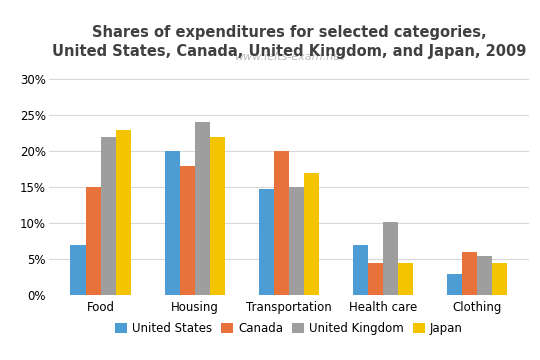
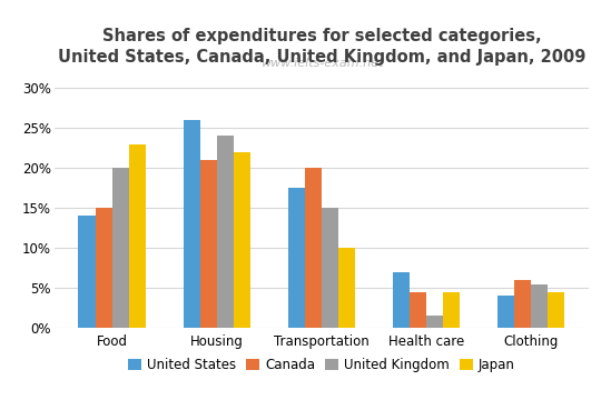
United States/Food: 7.0% -> 14.0%
United Kingdom/Food: 22.0% -> 20.0%
United States/Housing: 20.0% -> 26.0%
Canada/Housing: 18.0% -> 21.0%
United States/Transportation: 14.8% -> 17.5%
Japan/Transportation: 17.0% -> 10.0%
United Kingdom/Health care: 10.2% -> 1.5%
United States/Clothing: 3.0% -> 4.0%
